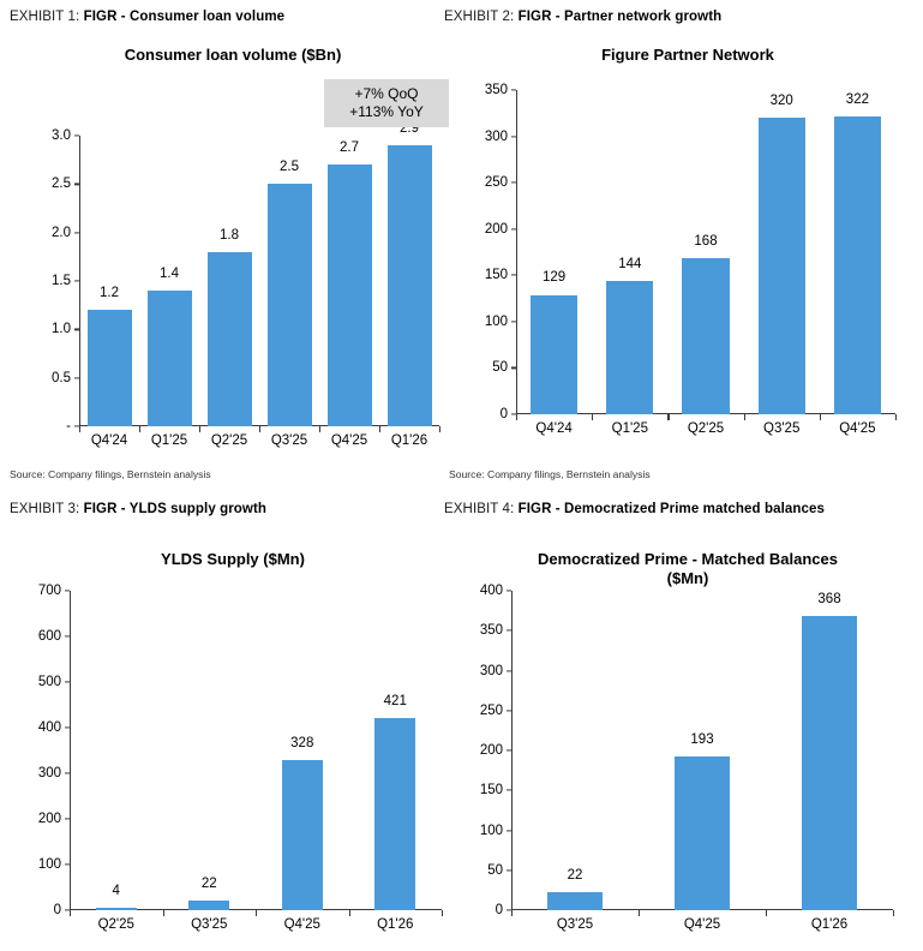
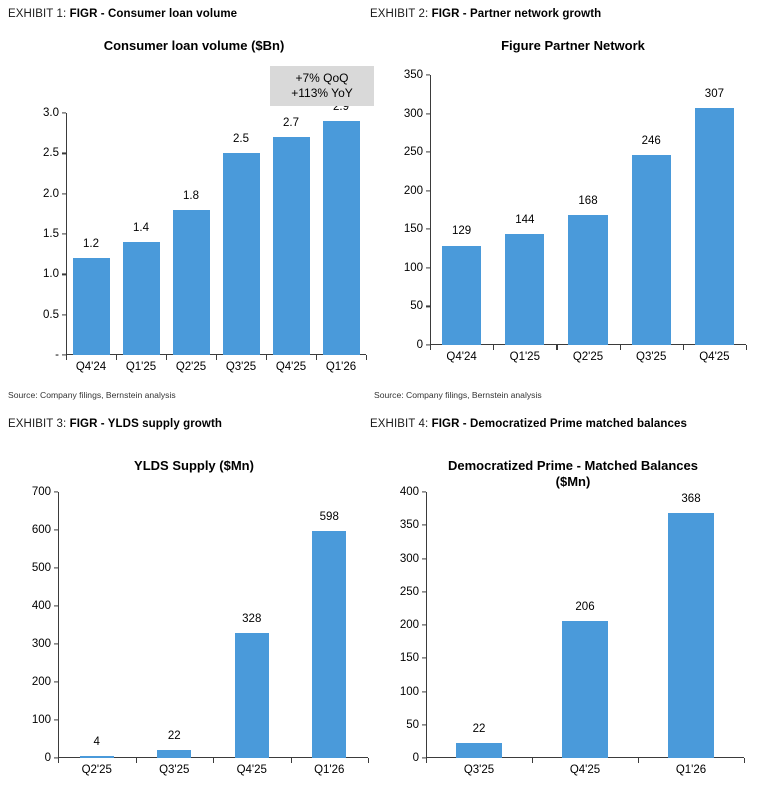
Figure Partner Network/Q3'25: 320 -> 246
Figure Partner Network/Q4'25: 322 -> 307
YLDS Supply ($Mn)/Q1'26: 421 -> 598
Democratized Prime - Matched Balances ($Mn)/Q4'25: 193 -> 206
